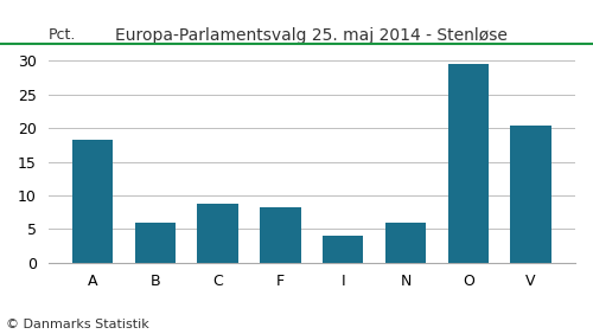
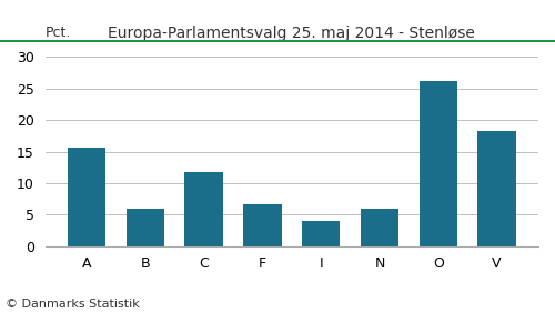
A: 18.2 -> 15.6
C: 8.7 -> 11.8
F: 8.2 -> 6.6
O: 29.5 -> 26.2
V: 20.4 -> 18.2
